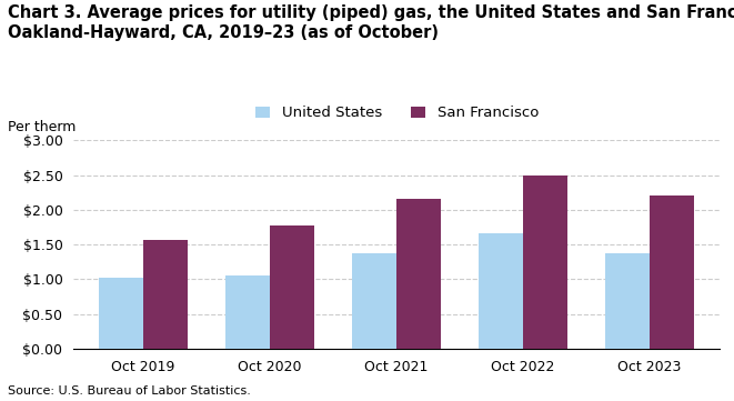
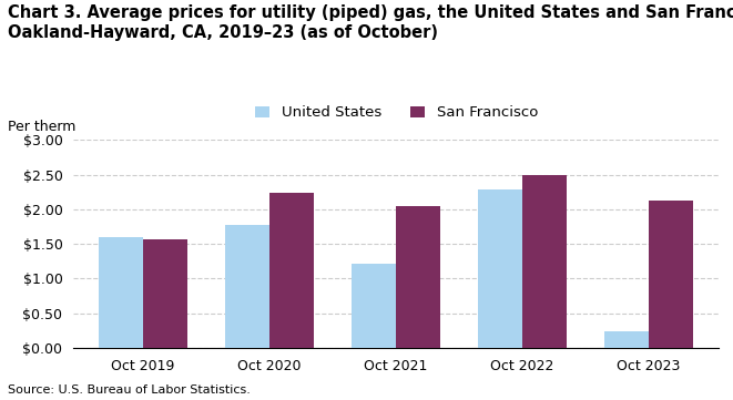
United States/Oct 2019: $1.03 -> $1.60
United States/Oct 2020: $1.06 -> $1.78
San Francisco/Oct 2020: $1.77 -> $2.24
United States/Oct 2021: $1.37 -> $1.22
San Francisco/Oct 2021: $2.16 -> $2.04
United States/Oct 2022: $1.67 -> $2.28
United States/Oct 2023: $1.38 -> $0.24
San Francisco/Oct 2023: $2.21 -> $2.12
